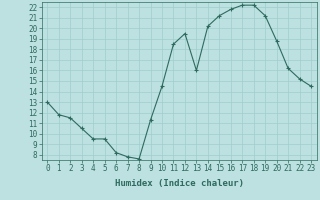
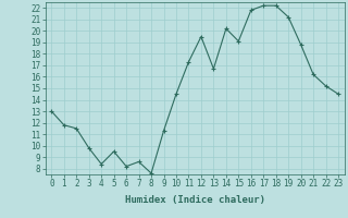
3: 10.5 -> 9.8
4: 9.5 -> 8.4
7: 7.8 -> 8.6
11: 18.5 -> 17.3
13: 16.0 -> 16.7
15: 21.2 -> 19.1
